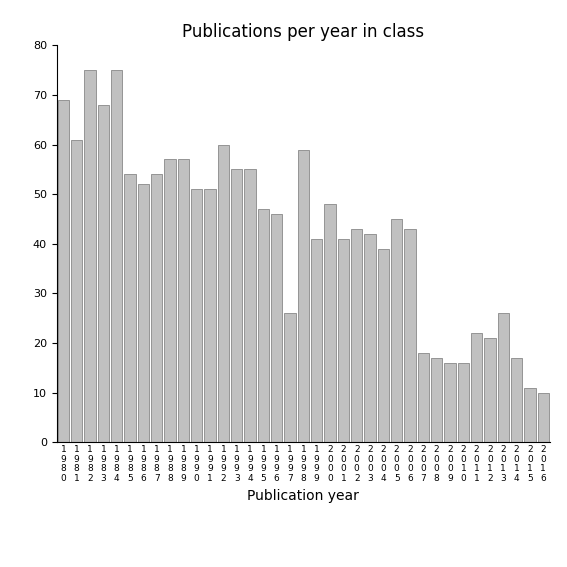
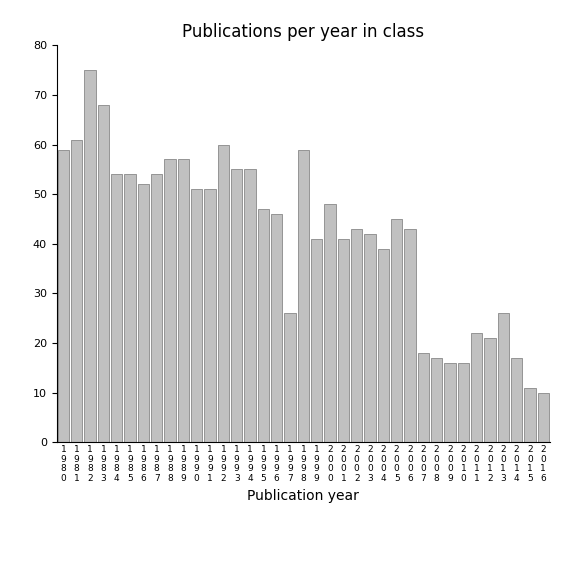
1 9 8 0: 69 -> 59
1 9 8 4: 75 -> 54
